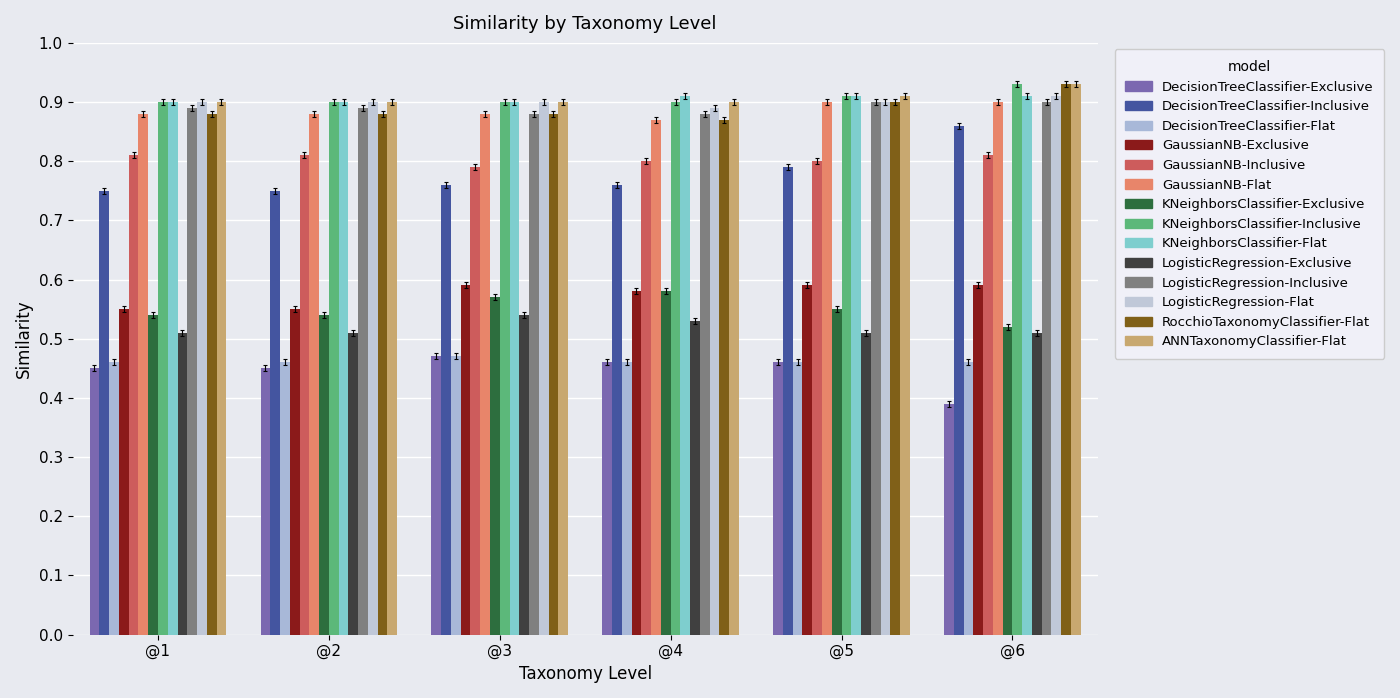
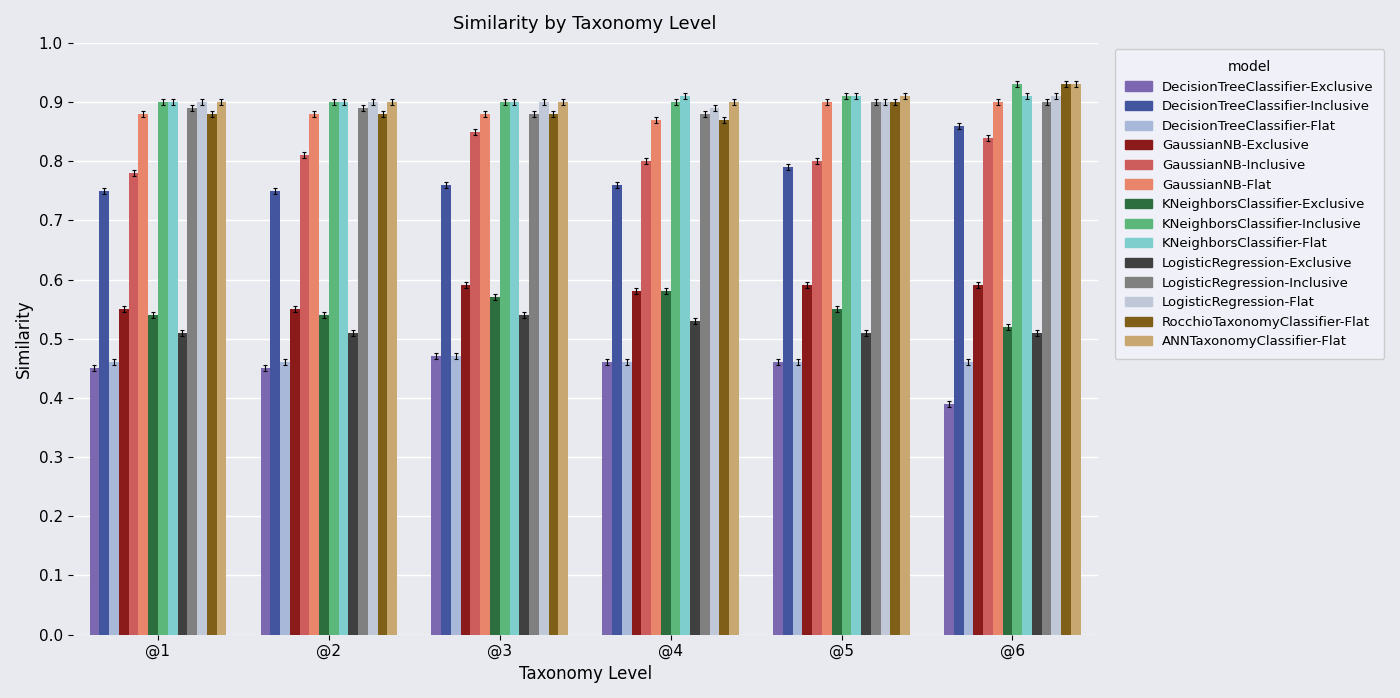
GaussianNB-Inclusive/@1: 0.81 -> 0.78
GaussianNB-Inclusive/@3: 0.79 -> 0.85
GaussianNB-Inclusive/@6: 0.81 -> 0.84
